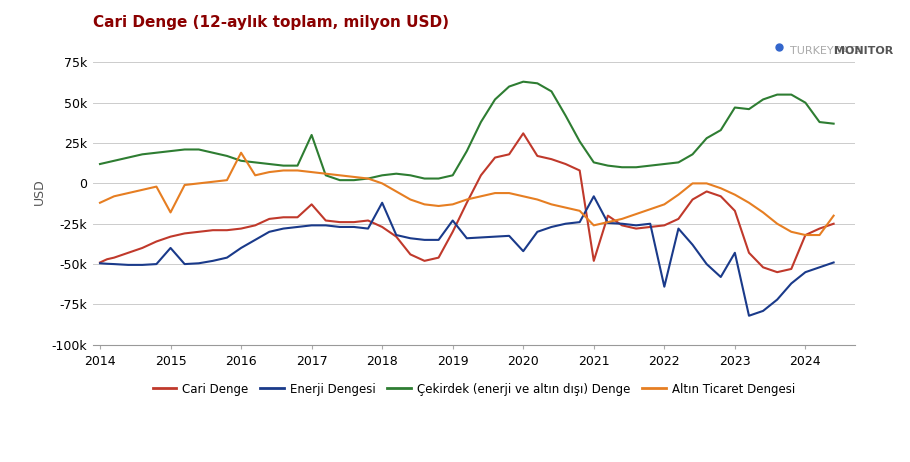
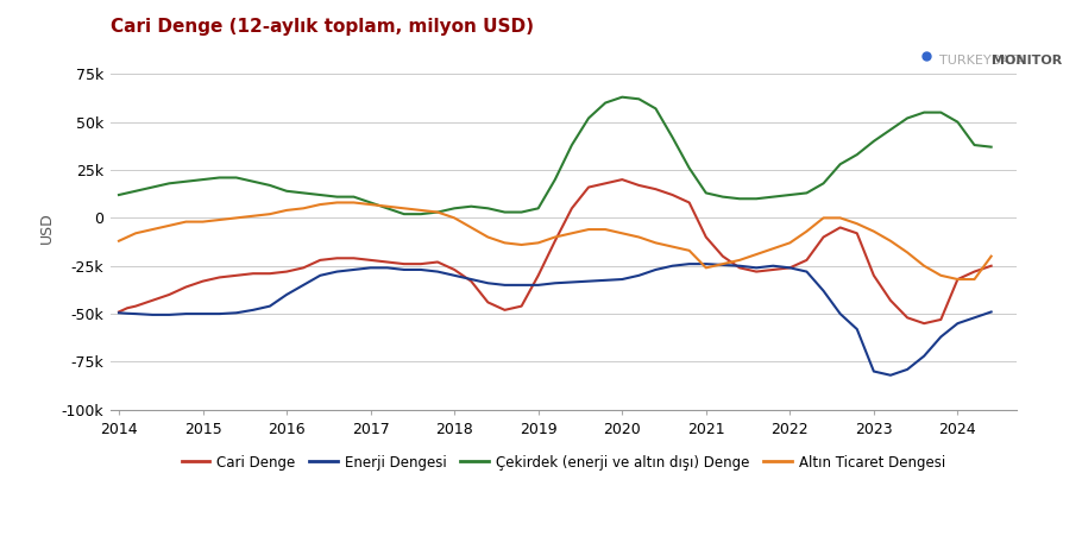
Enerji Dengesi/2015: -40k -> -50k
Altın Ticaret Dengesi/2015: -18k -> -2k
Altın Ticaret Dengesi/2016: 19k -> 4k
Cari Denge/2017: -13k -> -22k
Çekirdek (enerji ve altın dışı) Denge/2017: 30k -> 8k
Enerji Dengesi/2018: -12k -> -30k
Enerji Dengesi/2019: -23k -> -35k
Cari Denge/2020: 31k -> 20k
Enerji Dengesi/2020: -42k -> -32k
Cari Denge/2021: -48k -> -10k
Enerji Dengesi/2021: -8k -> -24k
Enerji Dengesi/2022: -64k -> -26k
Cari Denge/2023: -17k -> -30k
Enerji Dengesi/2023: -43k -> -80k
Çekirdek (enerji ve altın dışı) Denge/2023: 47k -> 40k
